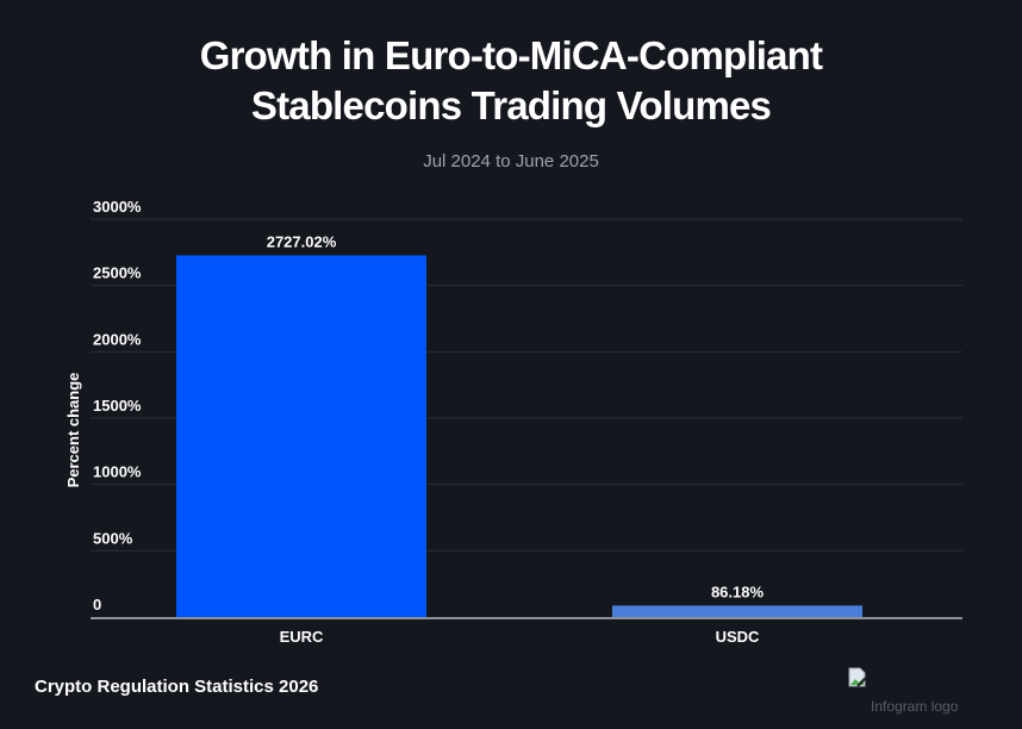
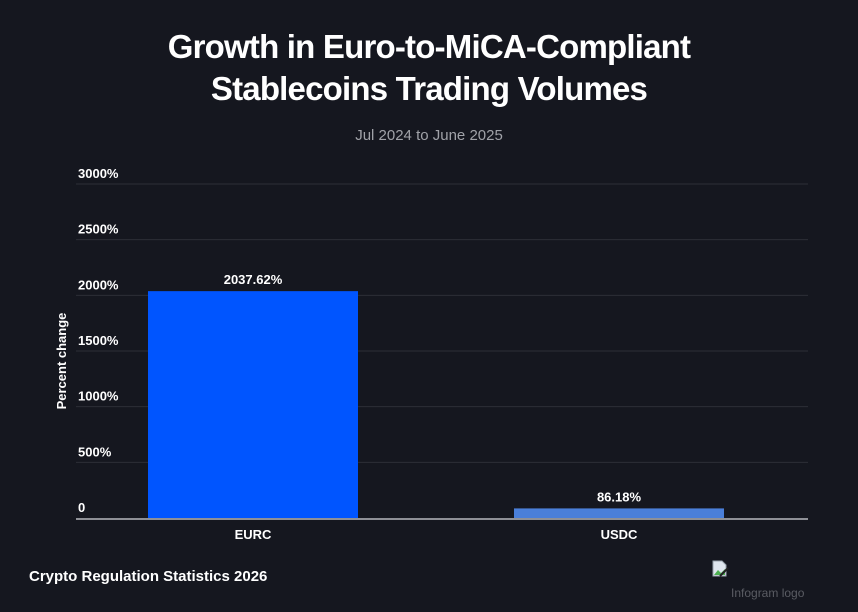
EURC: 2727.02% -> 2037.62%
